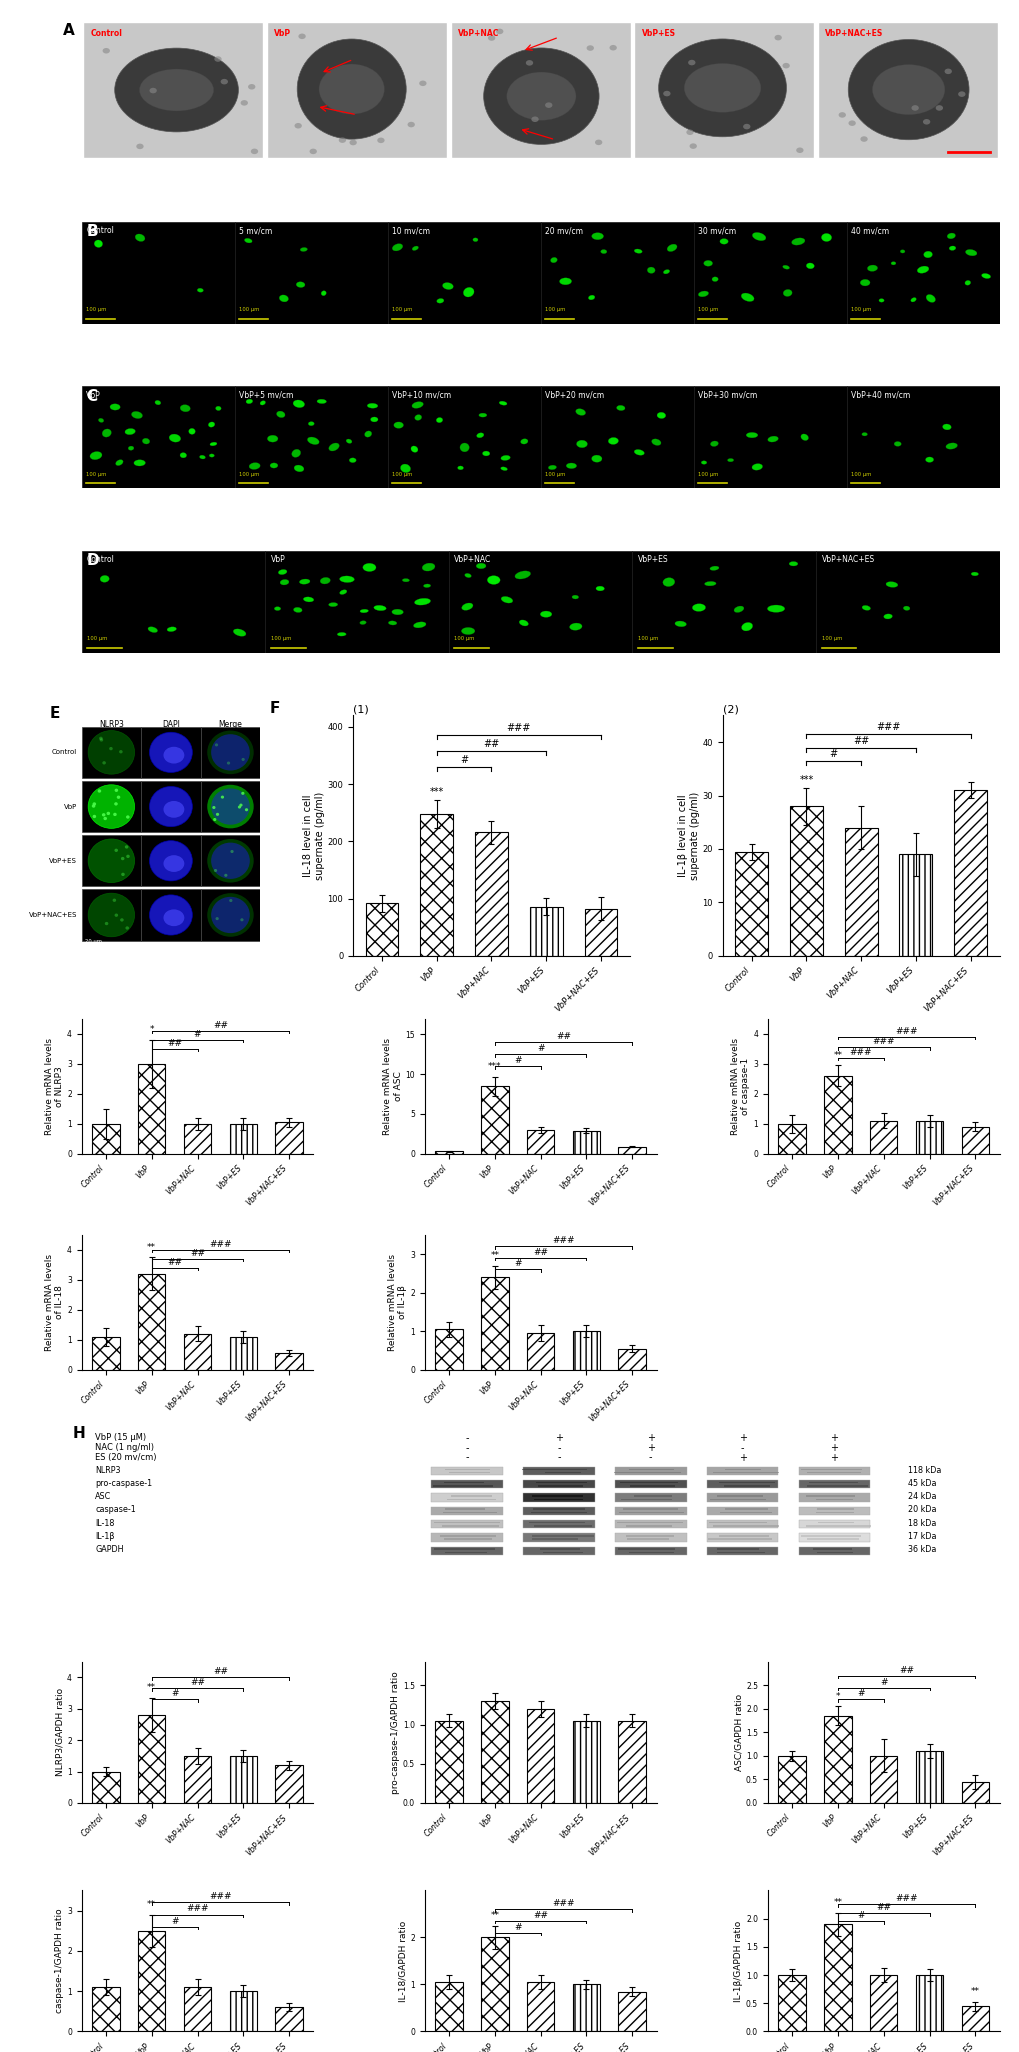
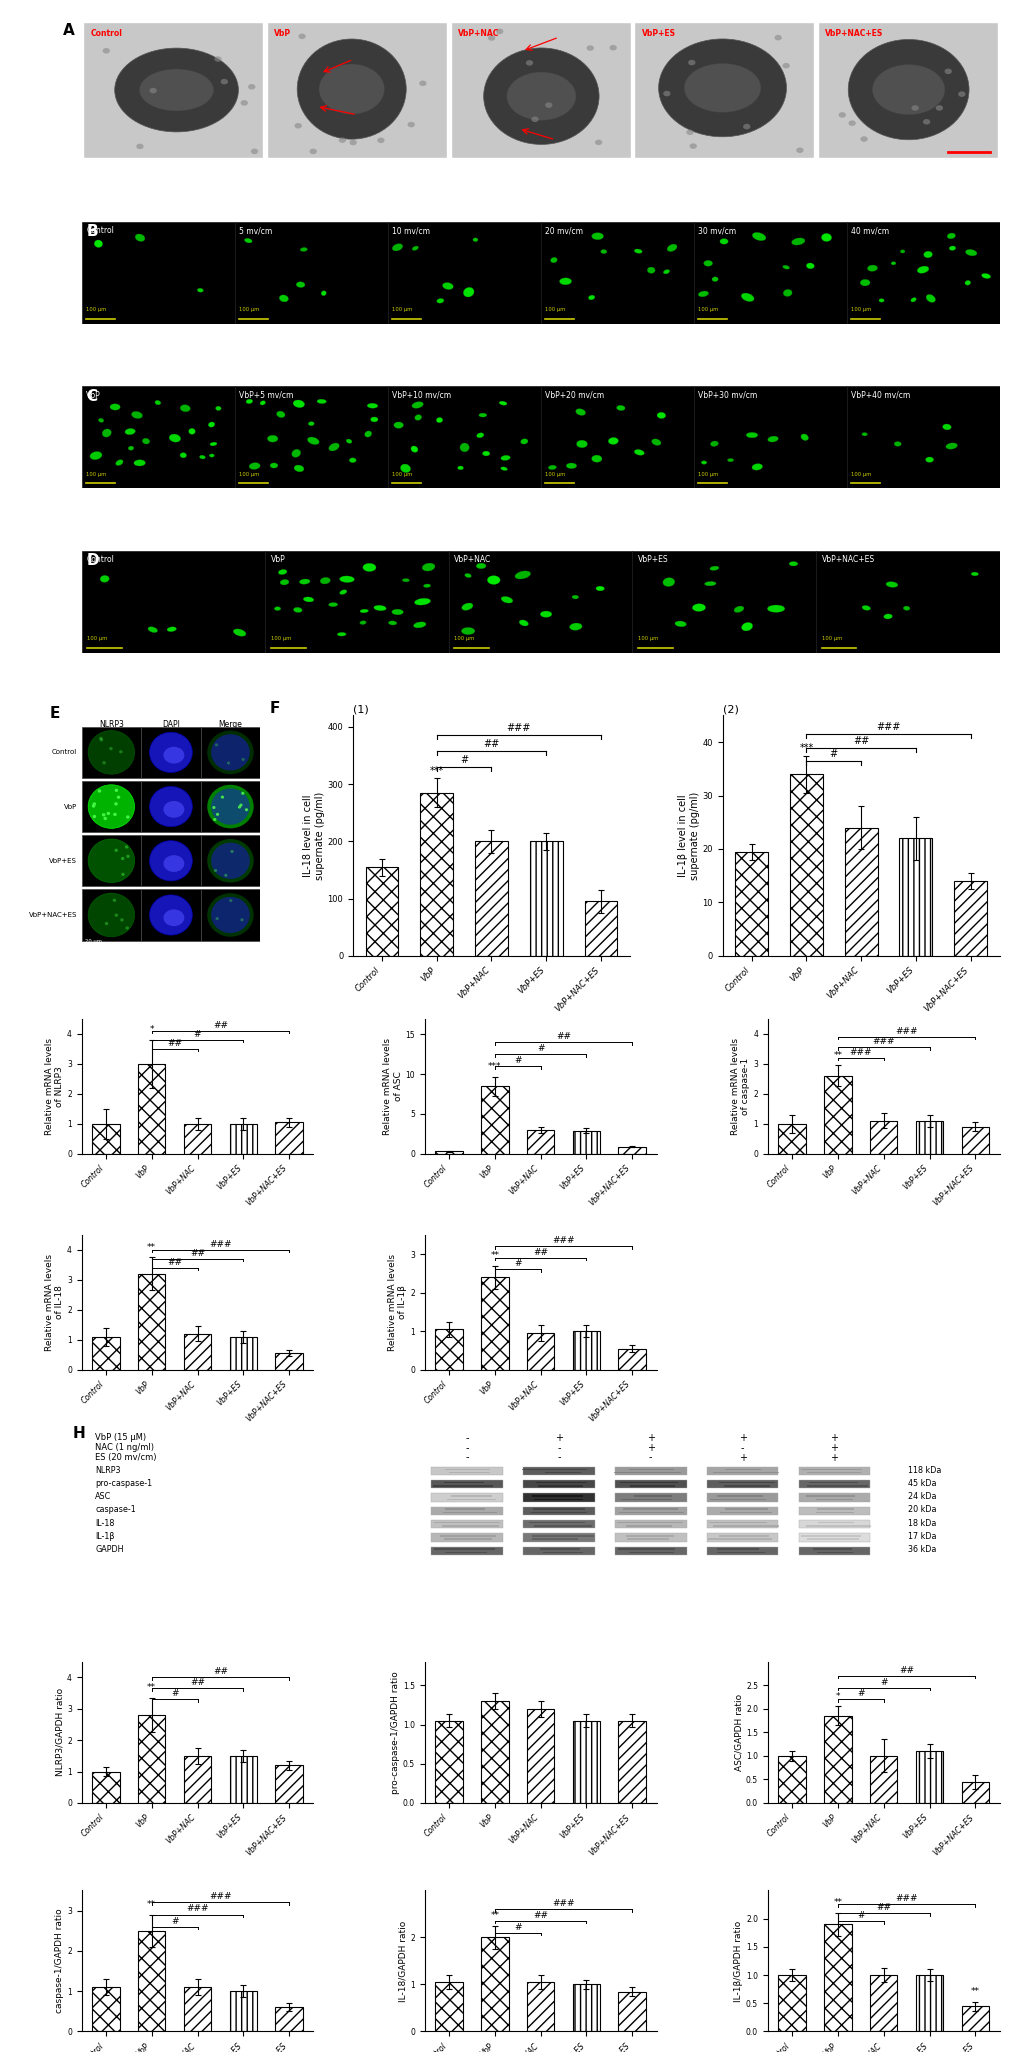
(1)/Control: 92 -> 155
(1)/VbP: 248 -> 285
(1)/VbP+NAC: 216 -> 200
(1)/VbP+ES: 86 -> 200
(1)/VbP+NAC+ES: 82 -> 95
(2)/VbP: 28.0 -> 34.0
(2)/VbP+ES: 19.0 -> 22.0
(2)/VbP+NAC+ES: 31.0 -> 14.0
